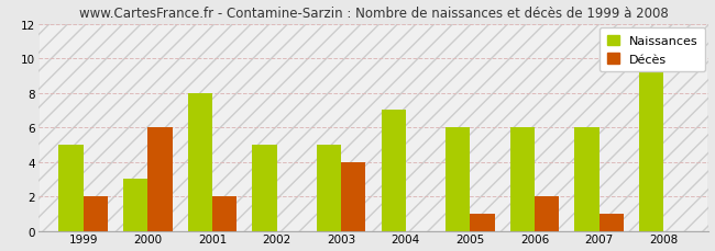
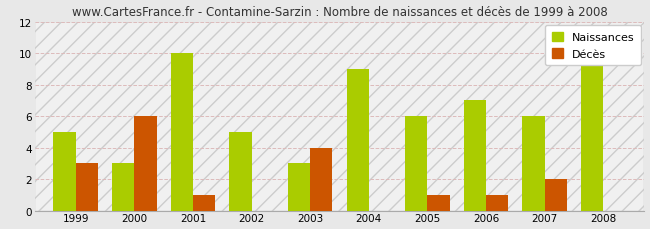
Décès/1999: 2 -> 3
Naissances/2001: 8 -> 10
Décès/2001: 2 -> 1
Naissances/2003: 5 -> 3
Naissances/2004: 7 -> 9
Naissances/2006: 6 -> 7
Décès/2006: 2 -> 1
Décès/2007: 1 -> 2
